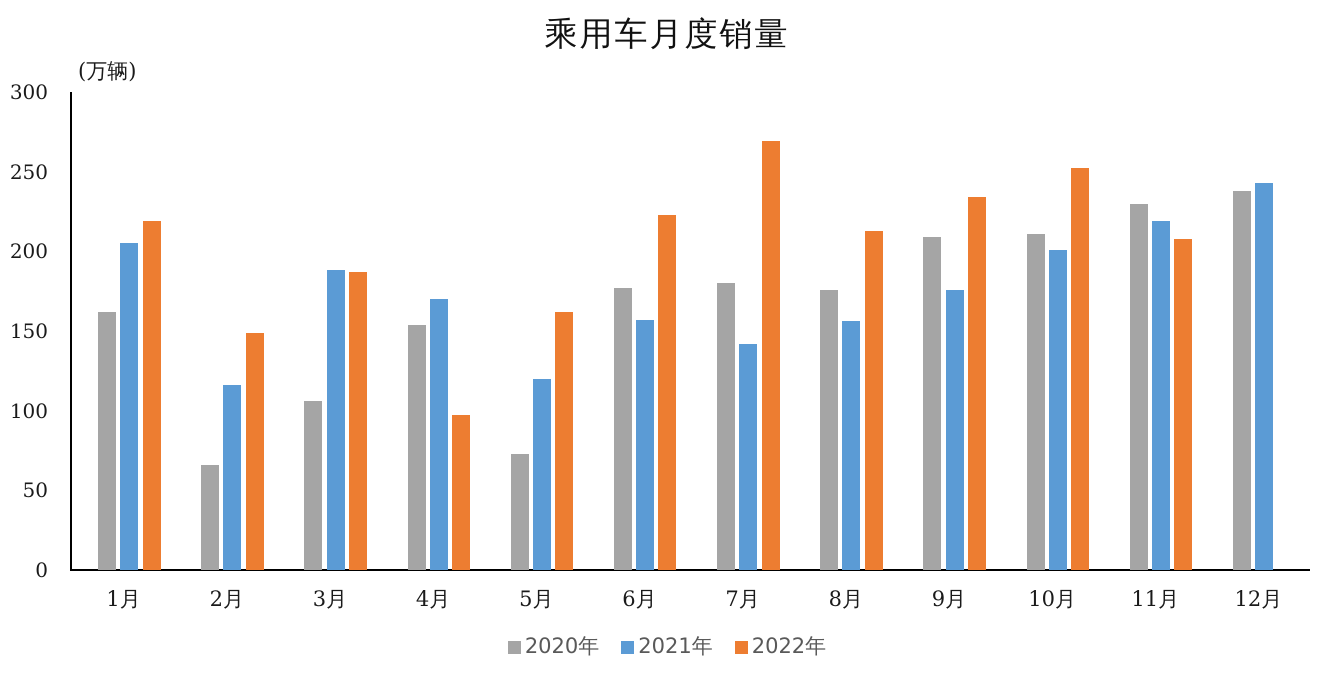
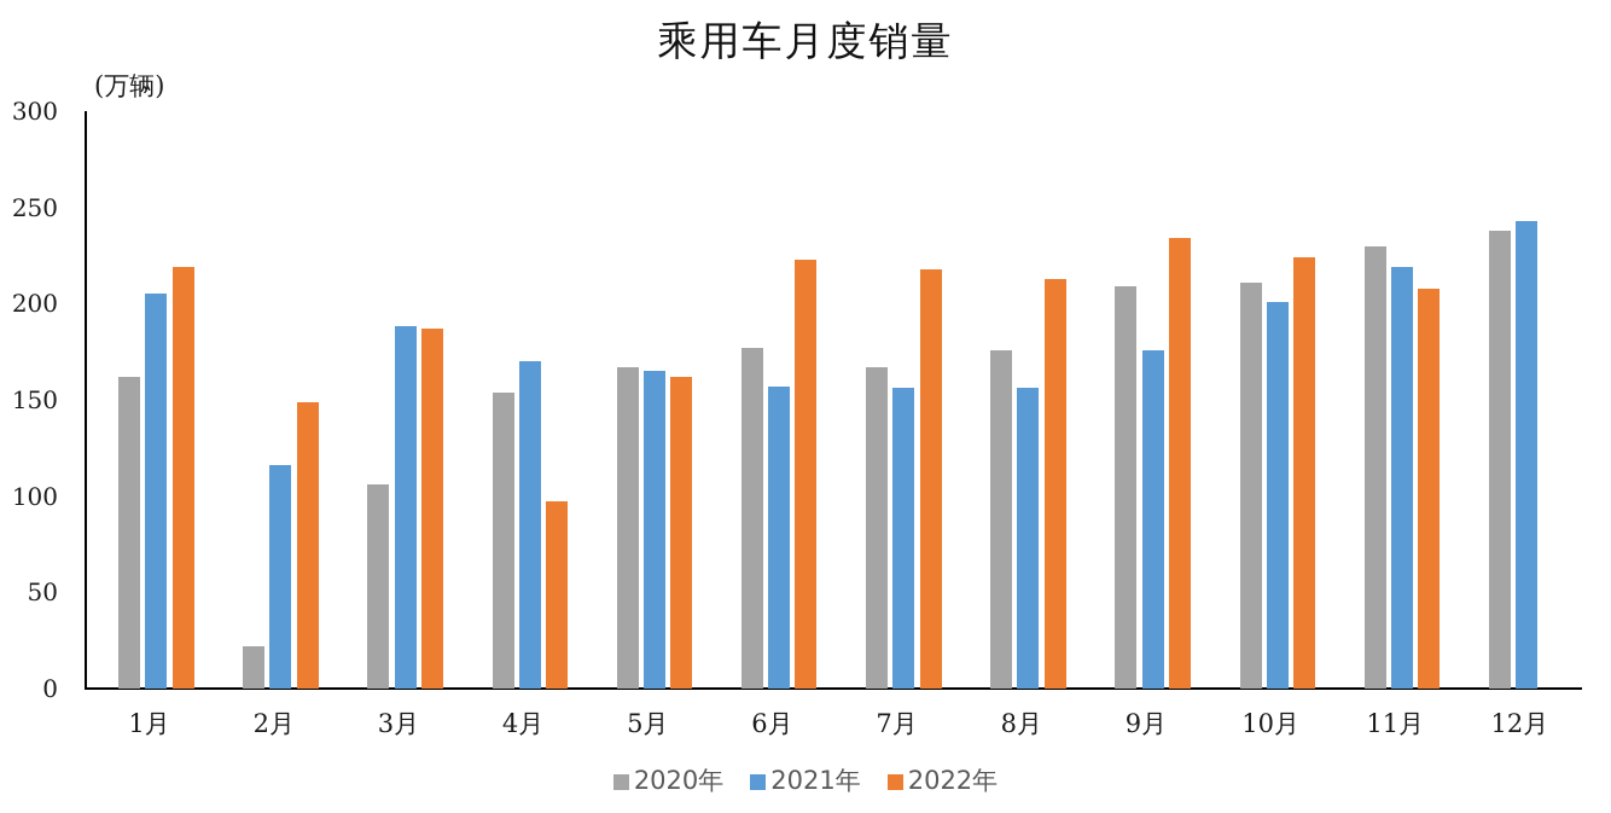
2020年/2月: 66 -> 22
2020年/5月: 73 -> 167
2021年/5月: 120 -> 165
2020年/7月: 180 -> 167
2021年/7月: 142 -> 156
2022年/7月: 269 -> 218
2022年/10月: 252 -> 224
